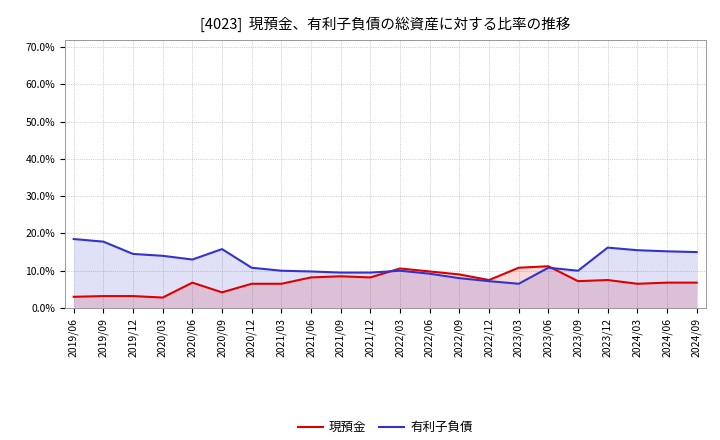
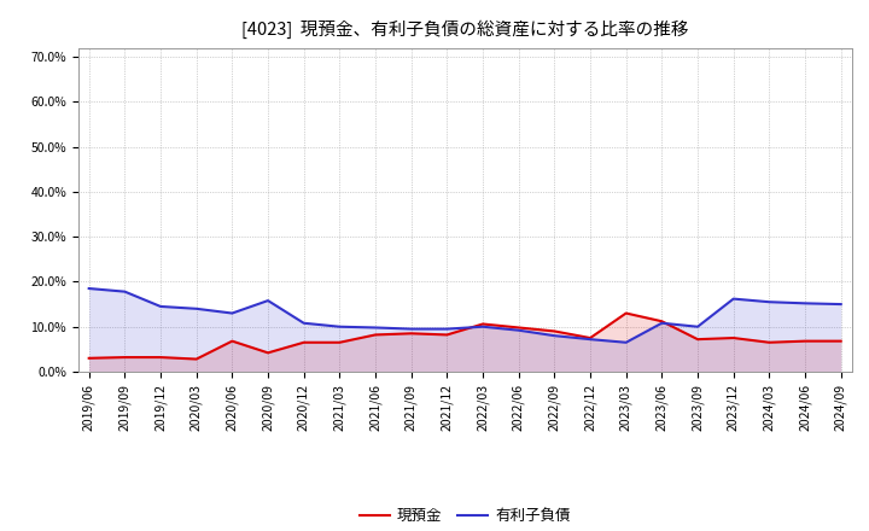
現預金/2023/03: 10.8% -> 13.0%
